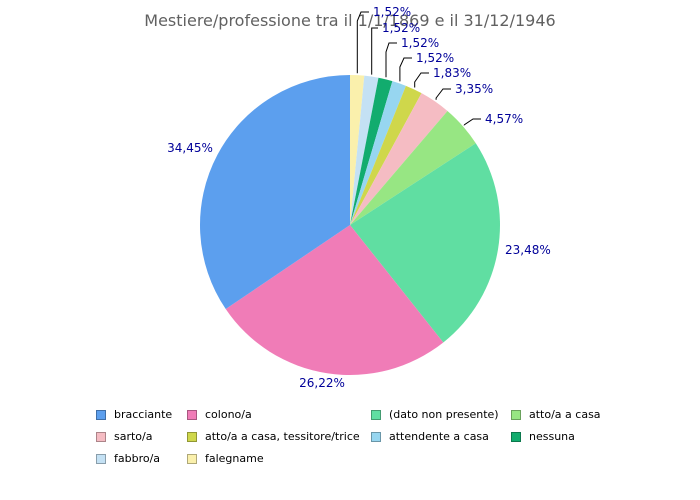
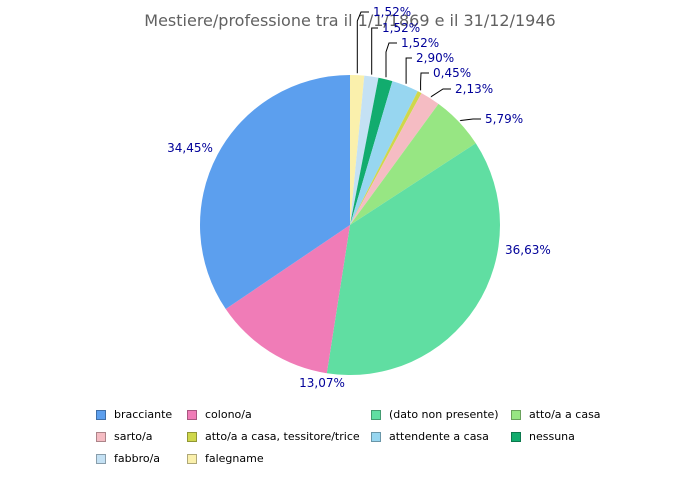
colono/a: 26,22% -> 13,07%
(dato non presente): 23,48% -> 36,63%
atto/a a casa: 4,57% -> 5,79%
sarto/a: 3,35% -> 2,13%
atto/a a casa, tessitore/trice: 1,83% -> 0,45%
attendente a casa: 1,52% -> 2,90%
